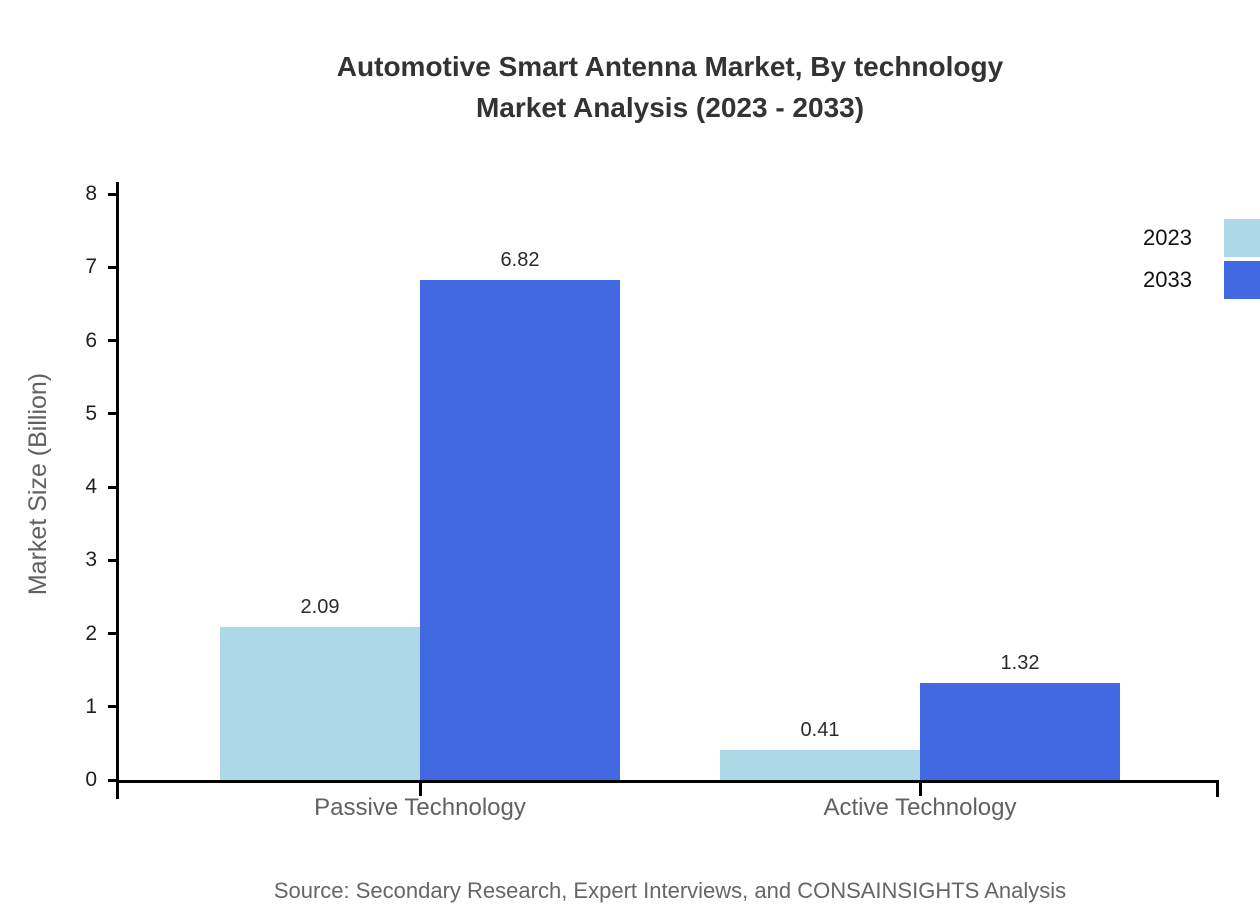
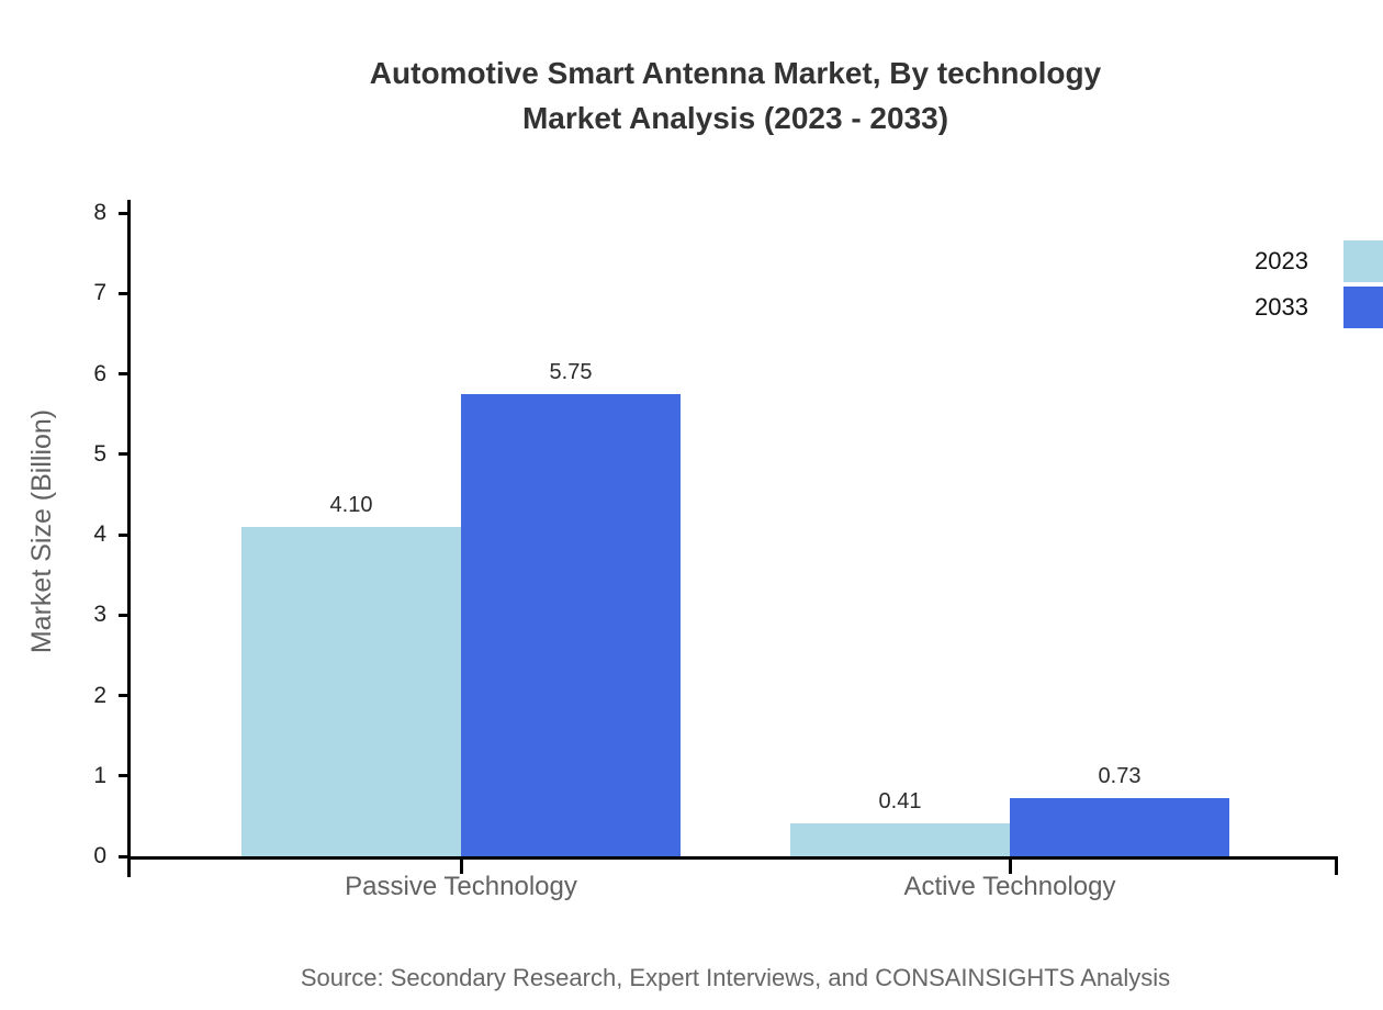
2023/Passive Technology: 2.09 -> 4.10
2033/Passive Technology: 6.82 -> 5.75
2033/Active Technology: 1.32 -> 0.73
